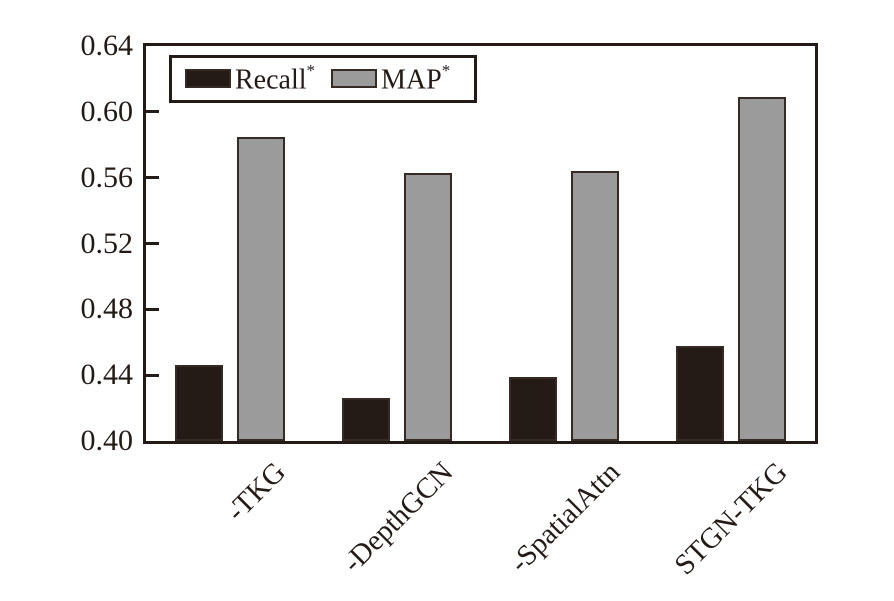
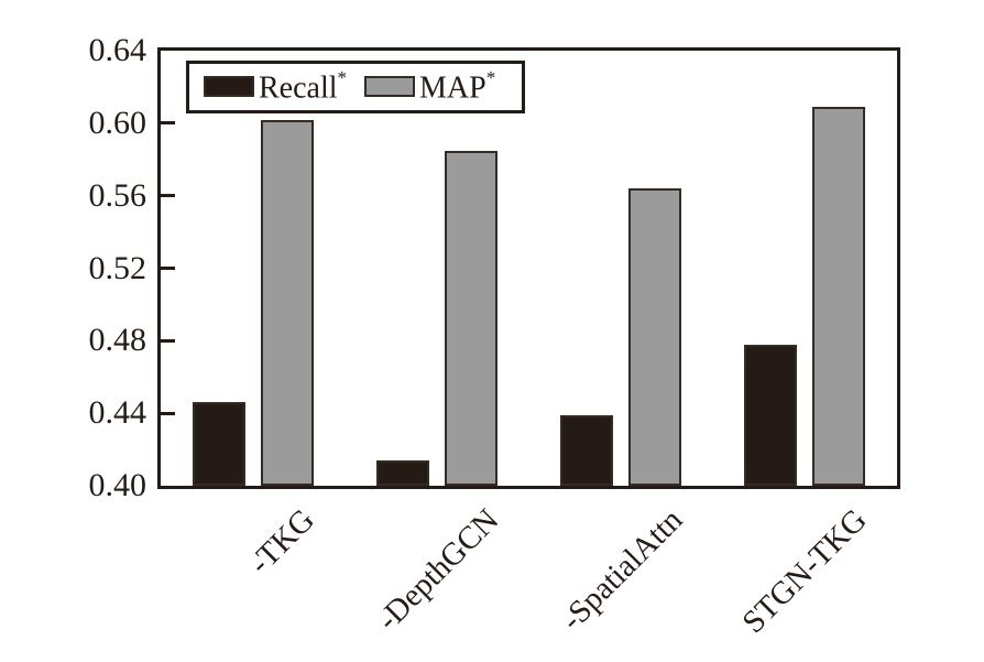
MAP*/-TKG: 0.585 -> 0.602
Recall*/-DepthGCN: 0.426 -> 0.414
MAP*/-DepthGCN: 0.563 -> 0.585
Recall*/STGN-TKG: 0.458 -> 0.478
